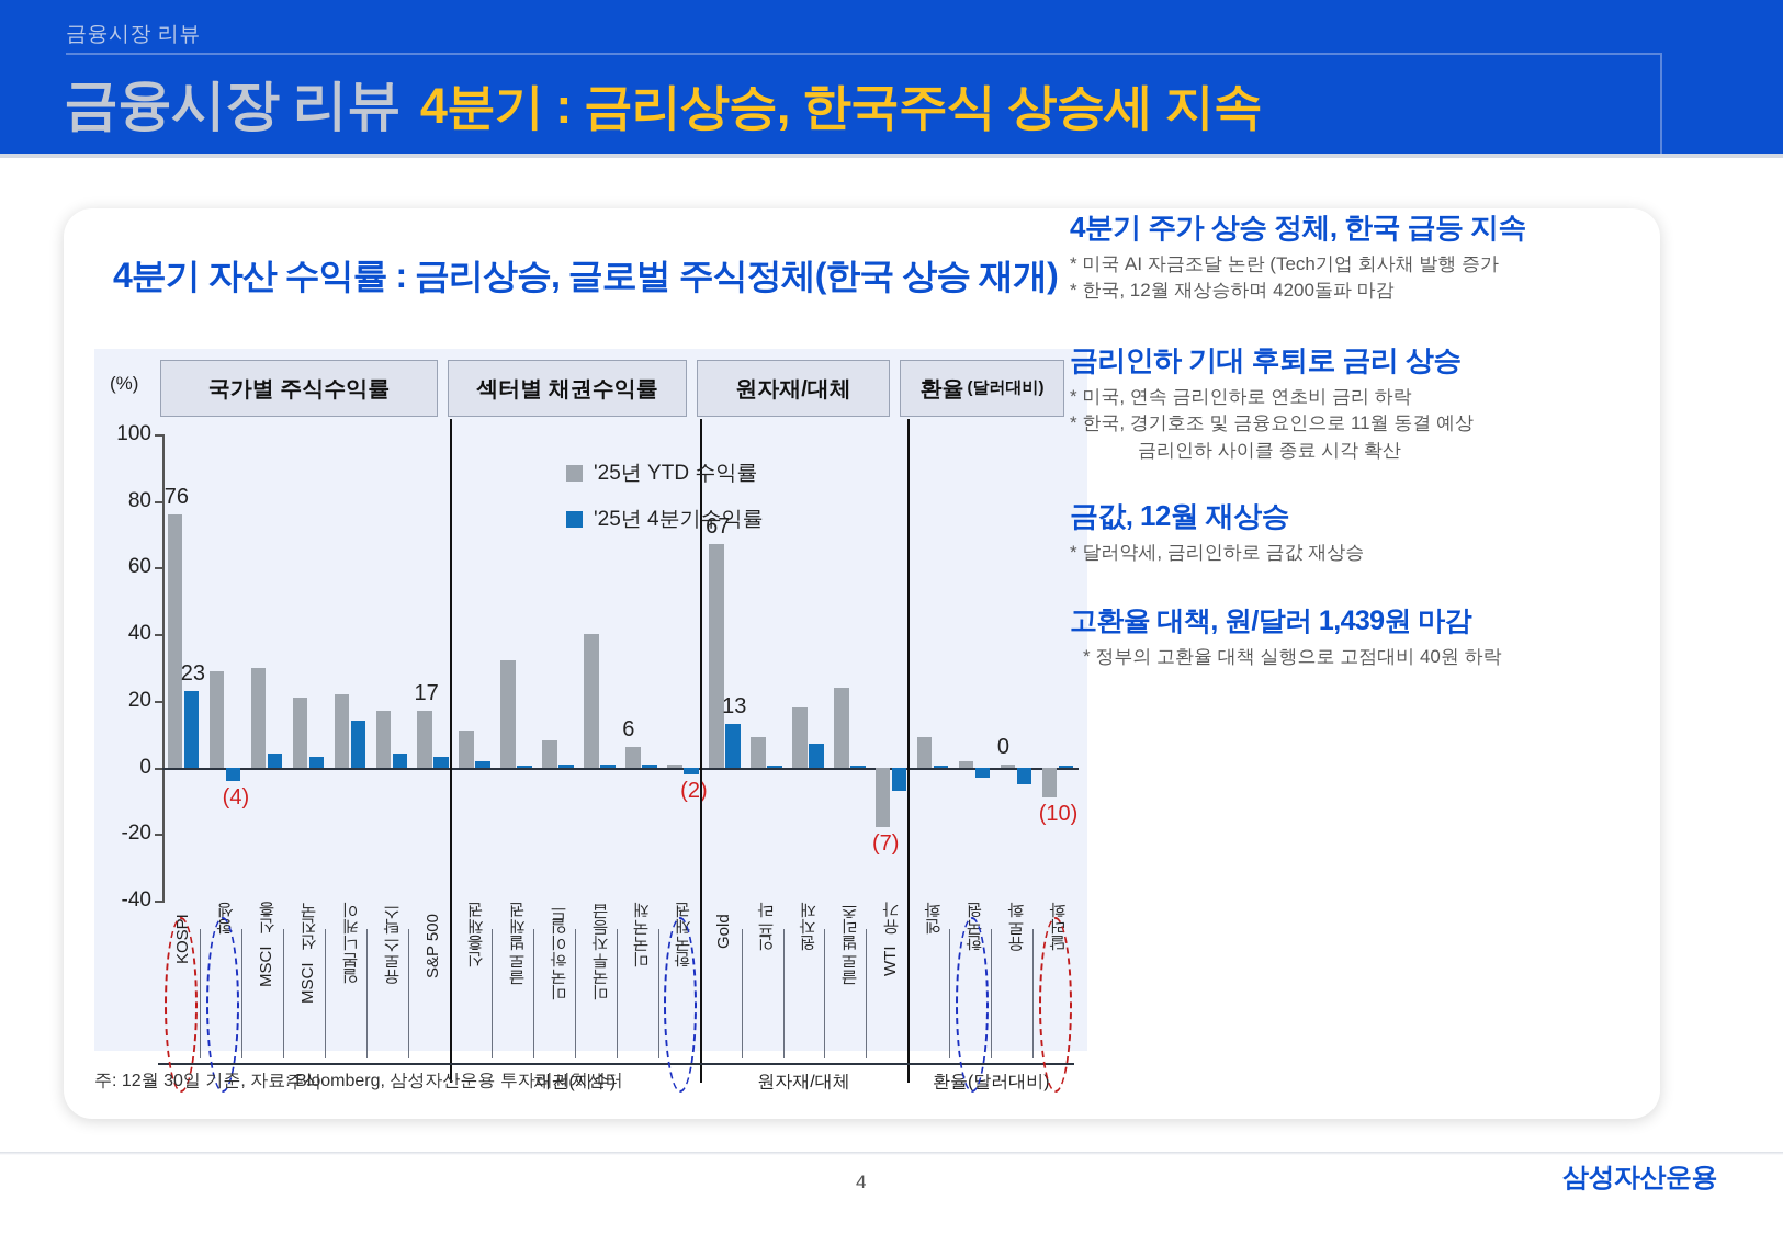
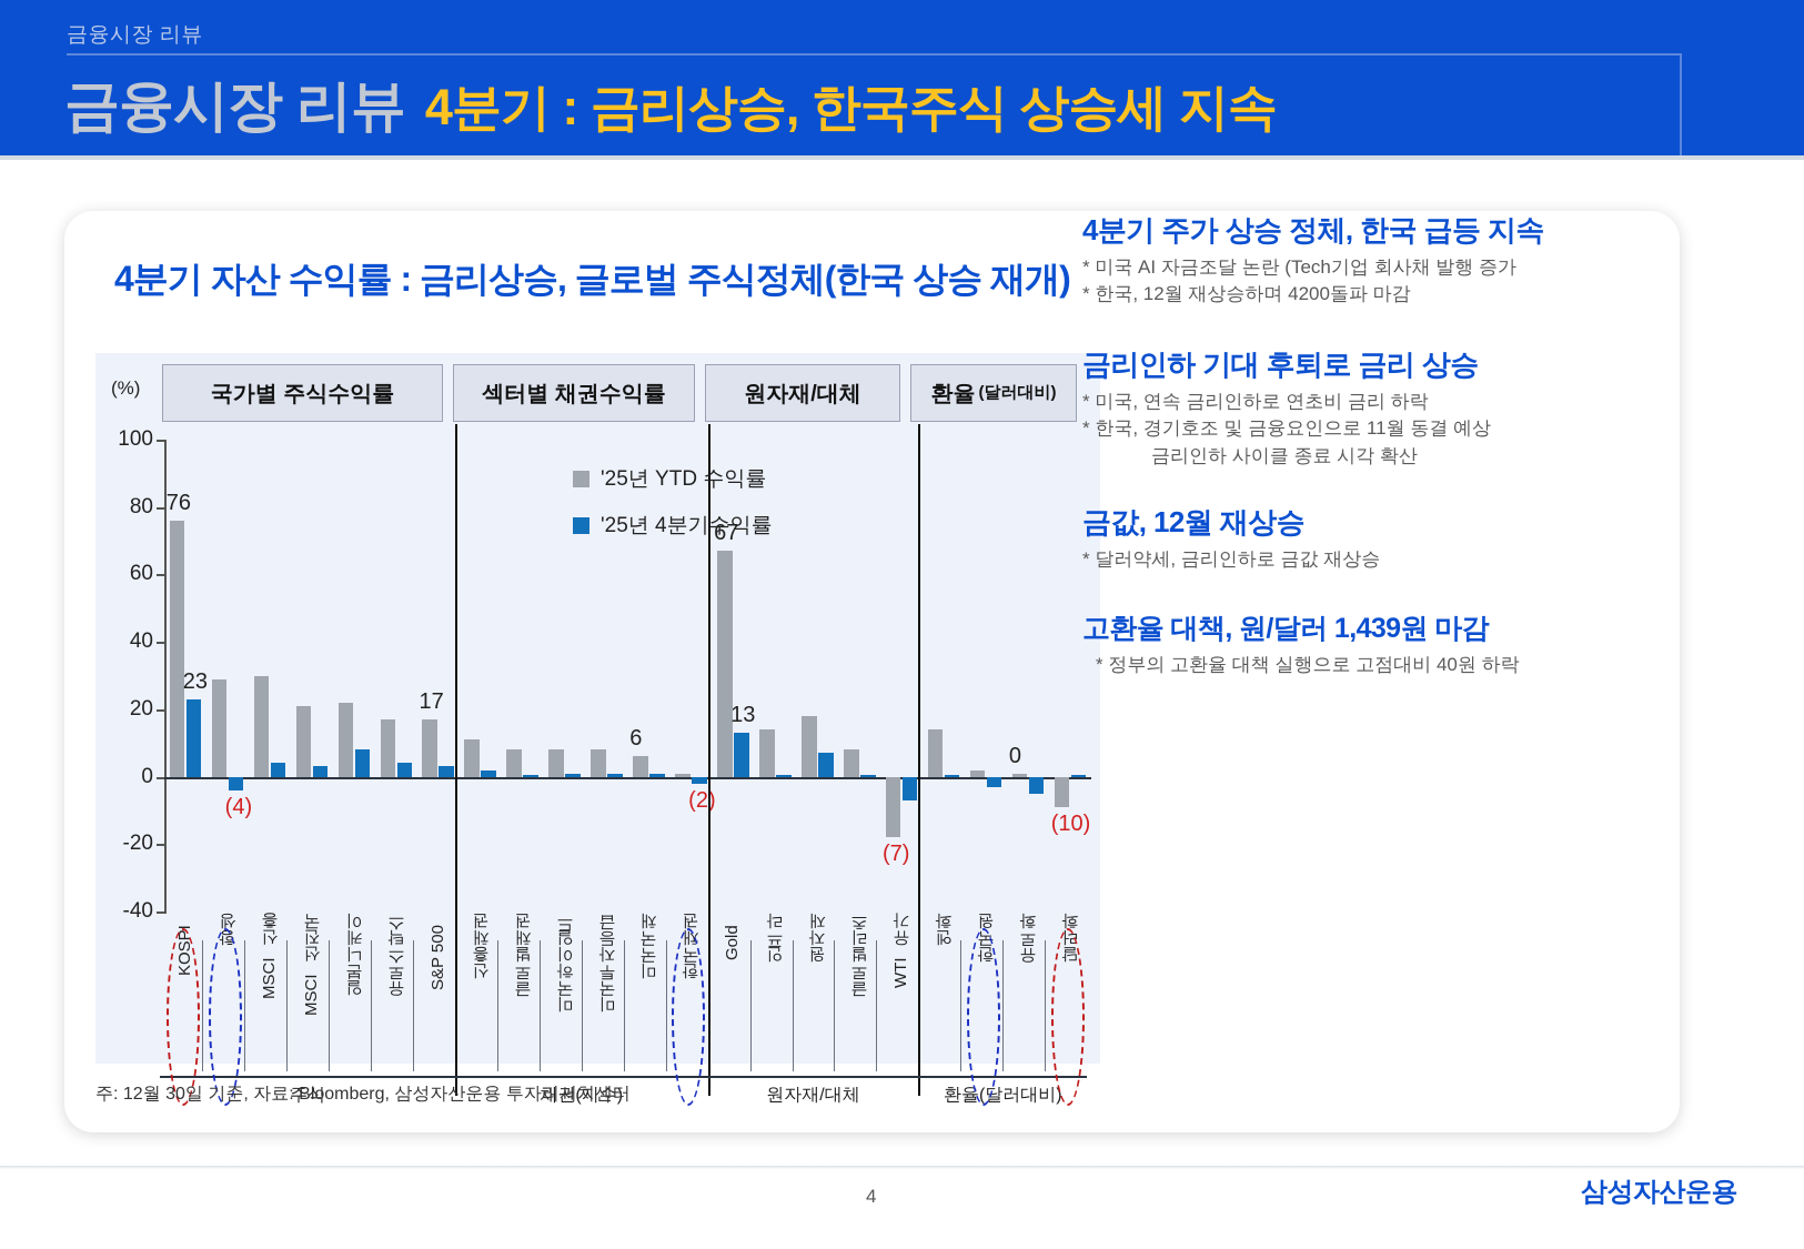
'25년 4분기수익률/일본니케이: 14 -> 8
'25년 YTD 수익률/글로벌채권: 32 -> 8
'25년 YTD 수익률/미국투자등급: 40 -> 8
'25년 YTD 수익률/인프라: 9 -> 14
'25년 YTD 수익률/글로벌리츠: 24 -> 8
'25년 YTD 수익률/엔화: 9 -> 14
